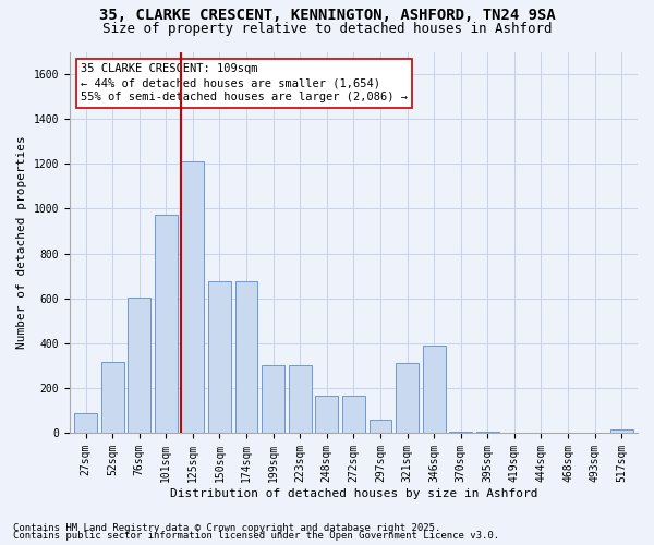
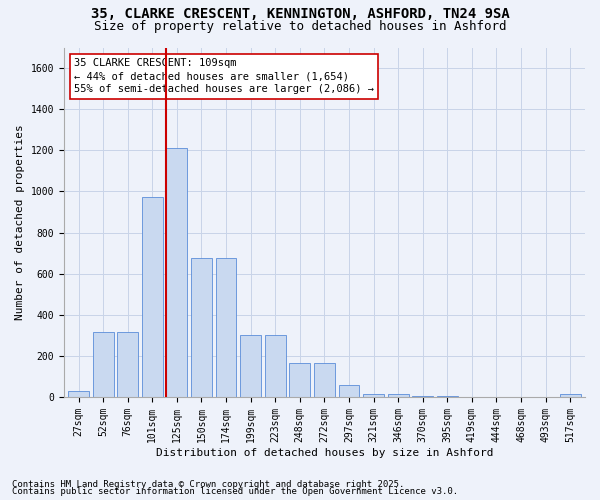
27sqm: 85 -> 30
76sqm: 605 -> 315
321sqm: 310 -> 15
346sqm: 390 -> 15
